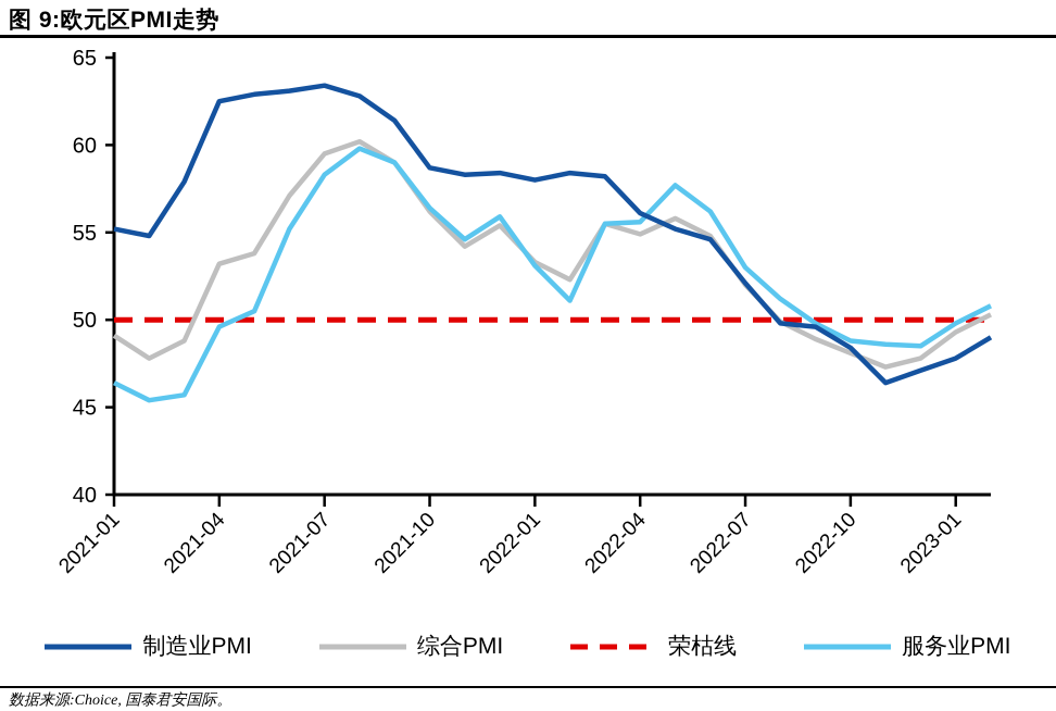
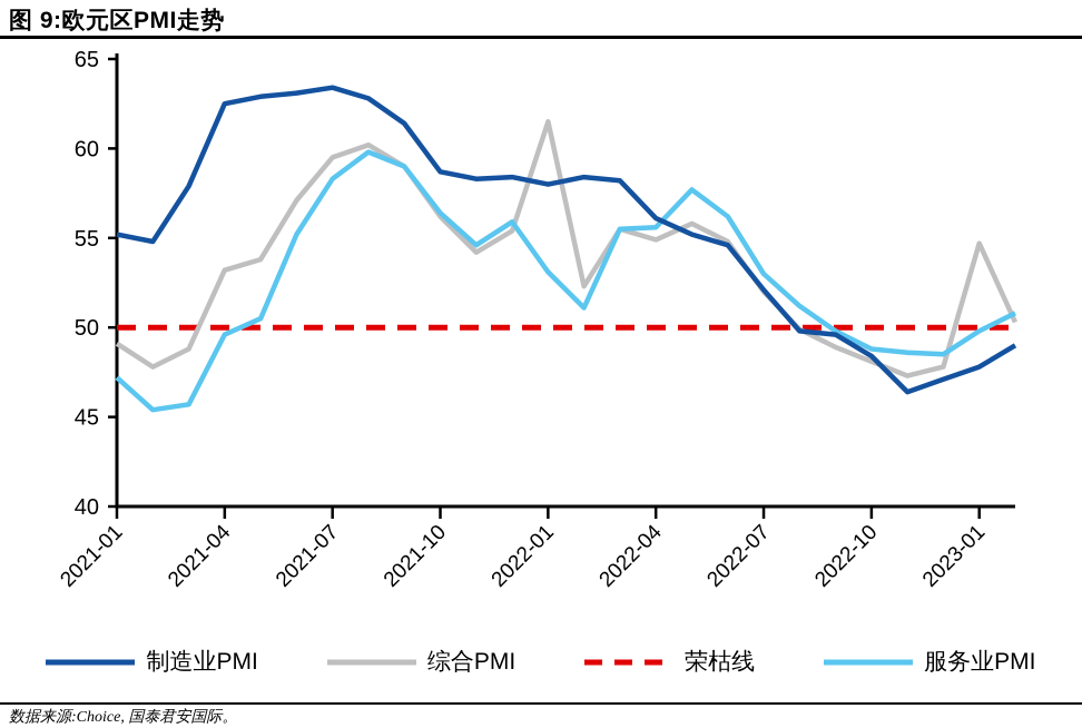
服务业PMI/2021-01: 46.4 -> 47.2
综合PMI/2022-01: 53.3 -> 61.5
综合PMI/2023-01: 49.3 -> 54.7
